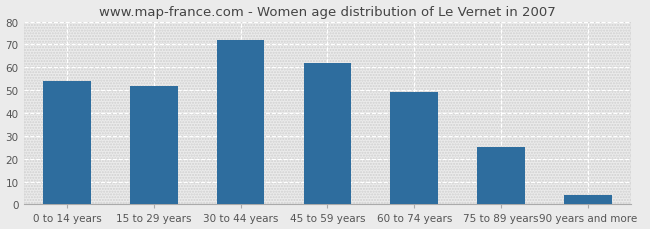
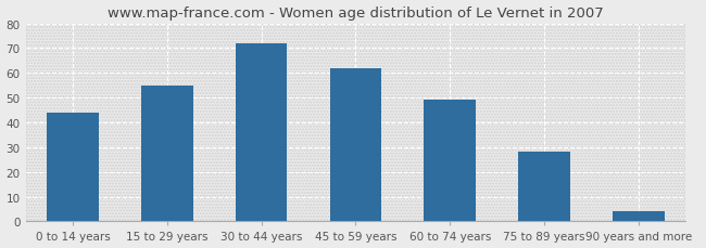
0 to 14 years: 54 -> 44
15 to 29 years: 52 -> 55
75 to 89 years: 25 -> 28
